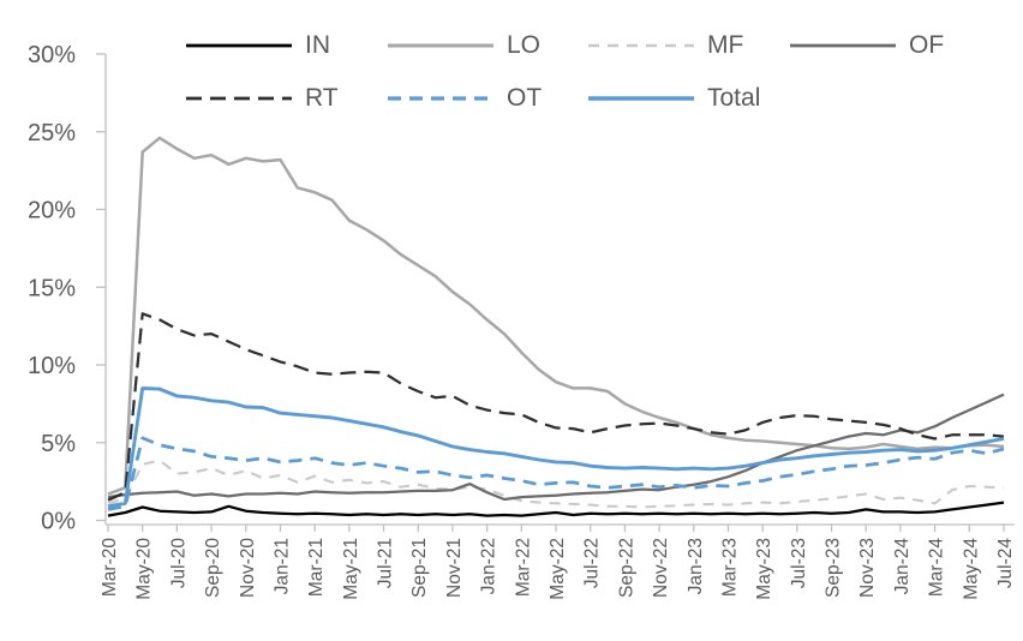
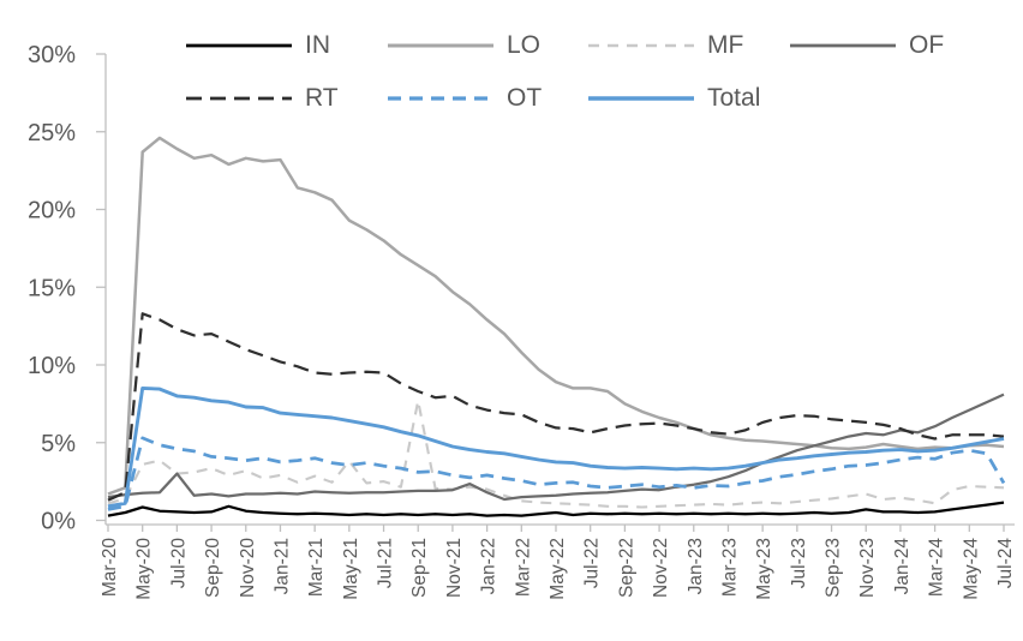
OF/Jul-20: 1.9% -> 3.0%
MF/May-21: 2.6% -> 3.8%
MF/Sep-21: 2.3% -> 7.7%
OT/Jul-24: 4.6% -> 2.4%
